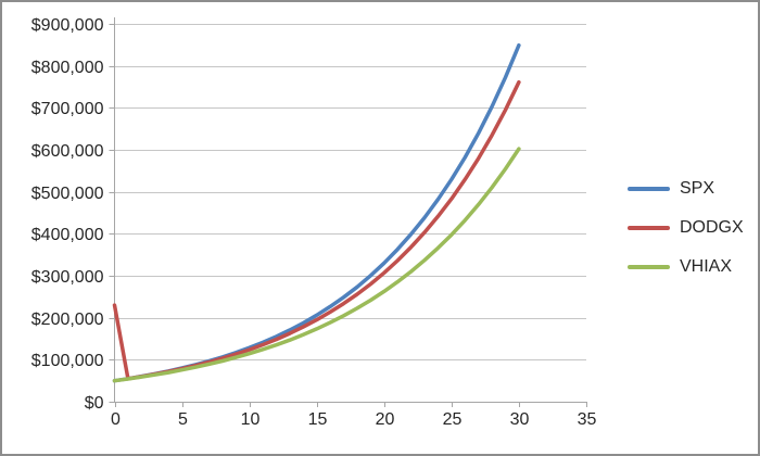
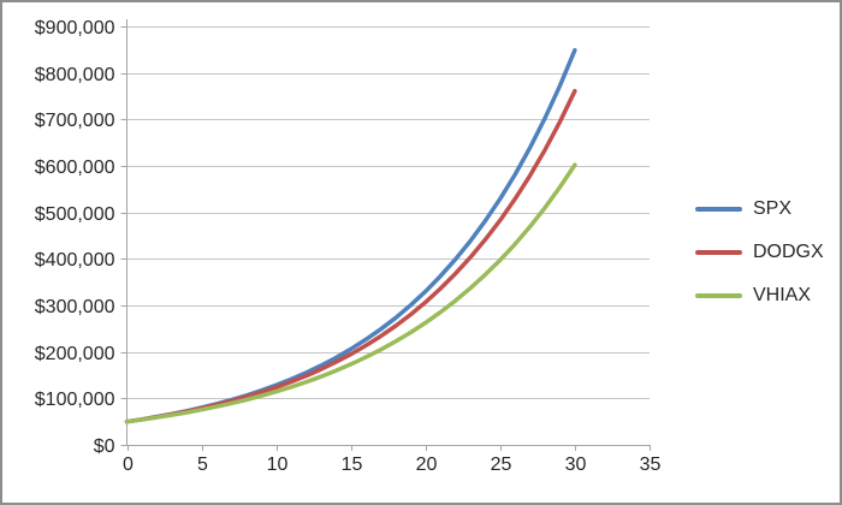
DODGX/0: $230000 -> $50000
